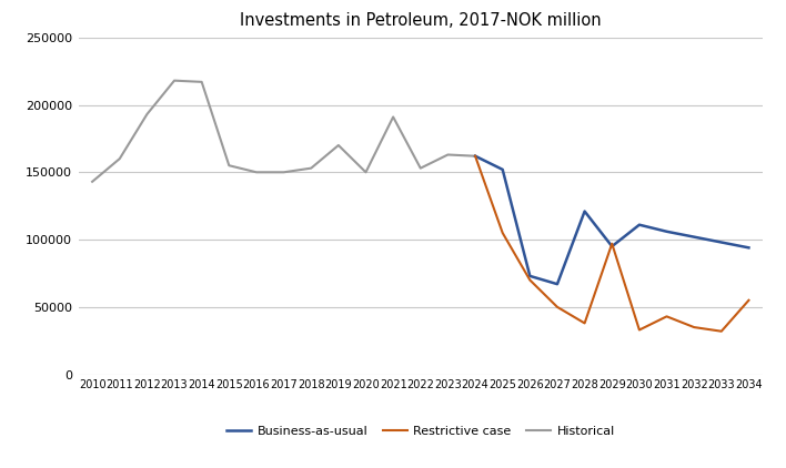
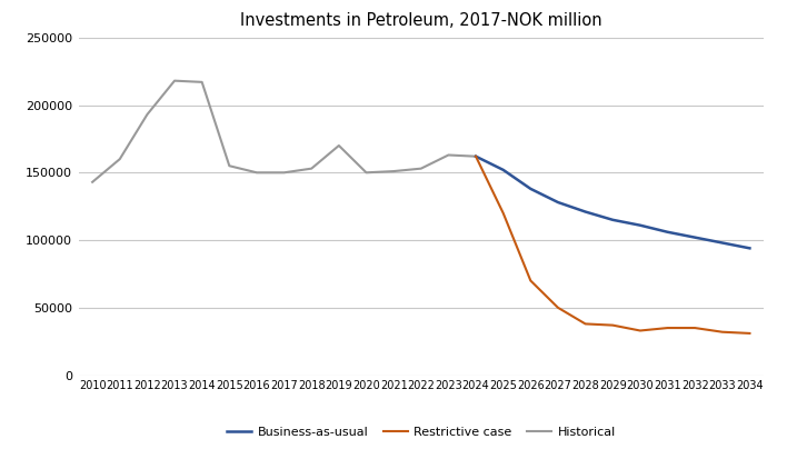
Historical/2021: 191000 -> 151000
Restrictive case/2025: 105000 -> 120000
Business-as-usual/2026: 73000 -> 138000
Business-as-usual/2027: 67000 -> 128000
Business-as-usual/2029: 95000 -> 115000
Restrictive case/2029: 97000 -> 37000
Restrictive case/2031: 43000 -> 35000
Restrictive case/2034: 55000 -> 31000
